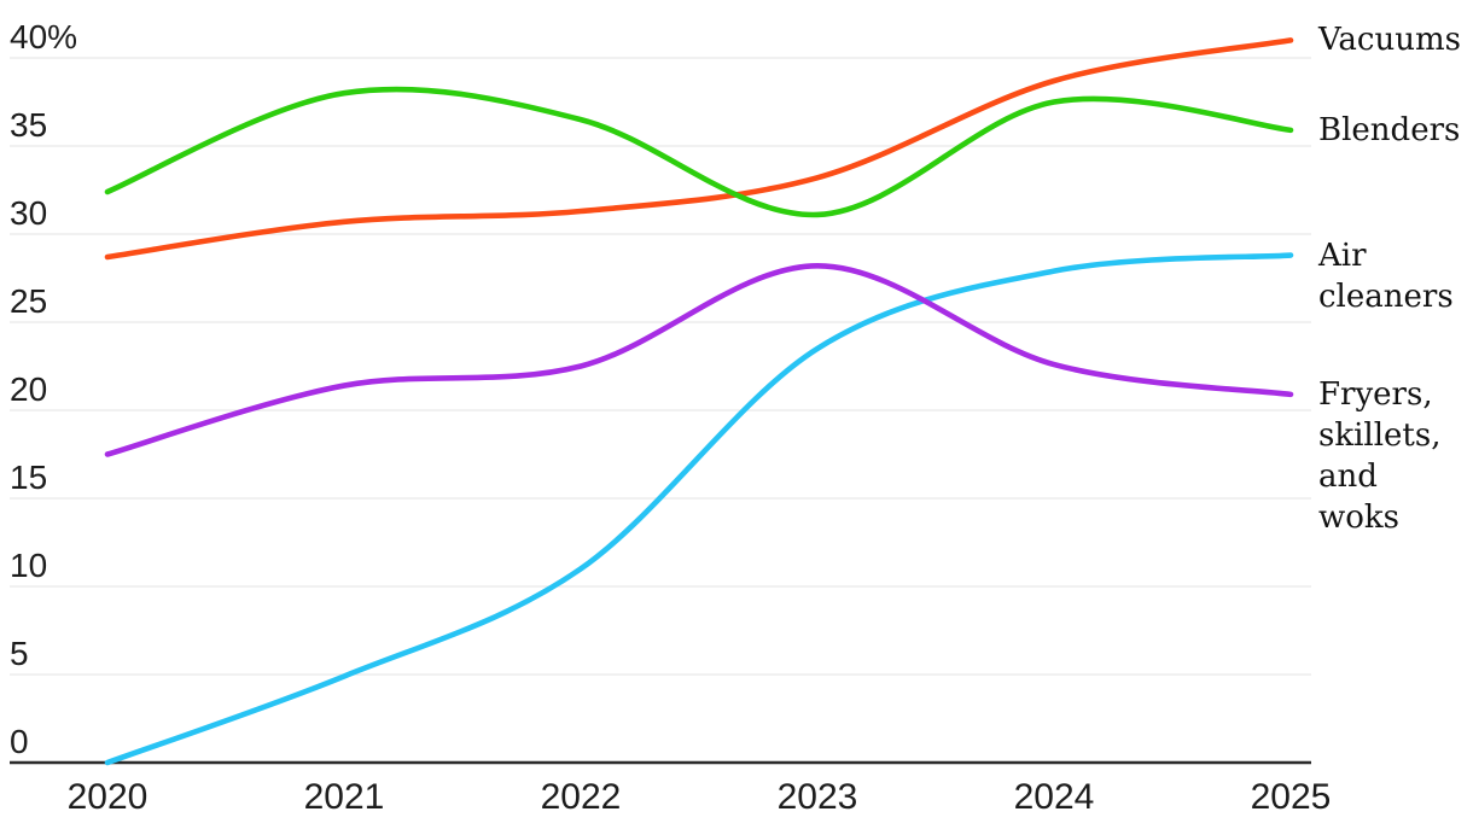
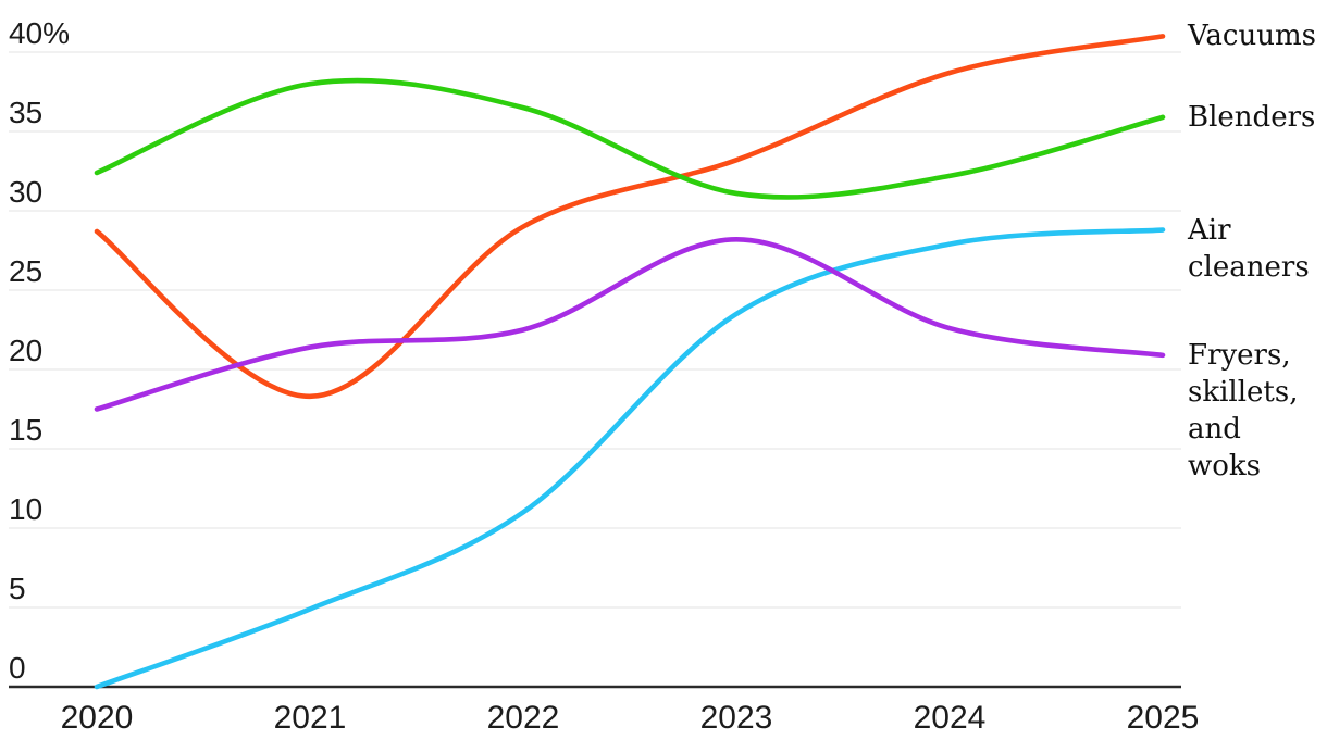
Vacuums/2021: 30.7% -> 18.3%
Vacuums/2022: 31.3% -> 29.0%
Blenders/2024: 37.5% -> 32.2%
